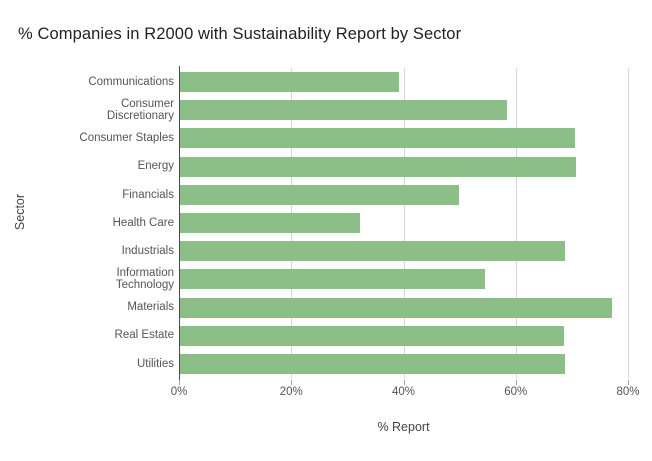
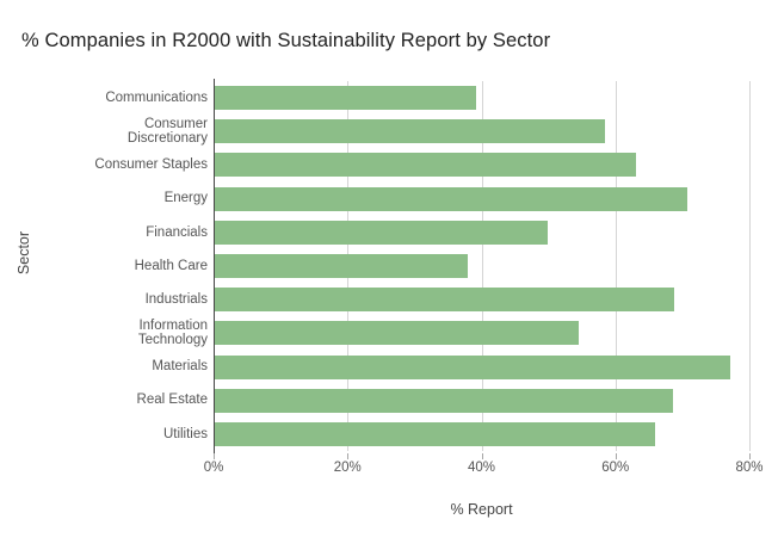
Consumer Staples: 70% -> 63%
Health Care: 32% -> 38%
Utilities: 69% -> 66%
